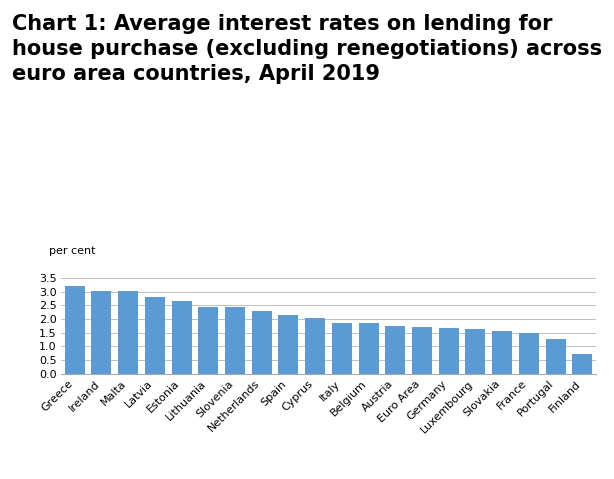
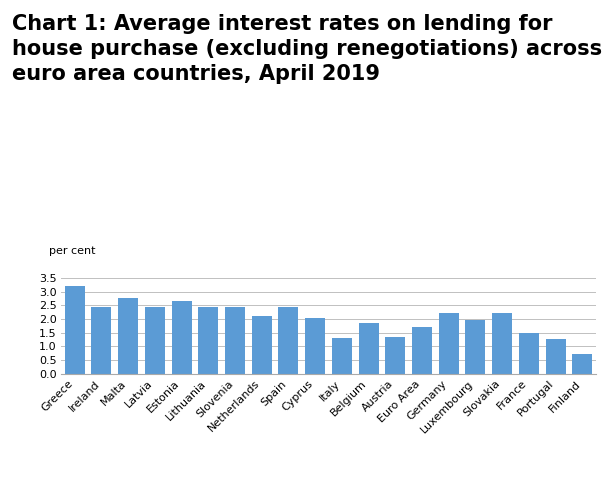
Ireland: 3.03 -> 2.45
Malta: 3.01 -> 2.75
Latvia: 2.80 -> 2.45
Netherlands: 2.30 -> 2.10
Spain: 2.15 -> 2.45
Italy: 1.86 -> 1.30
Austria: 1.75 -> 1.35
Germany: 1.65 -> 2.20
Luxembourg: 1.62 -> 1.95
Slovakia: 1.55 -> 2.20
